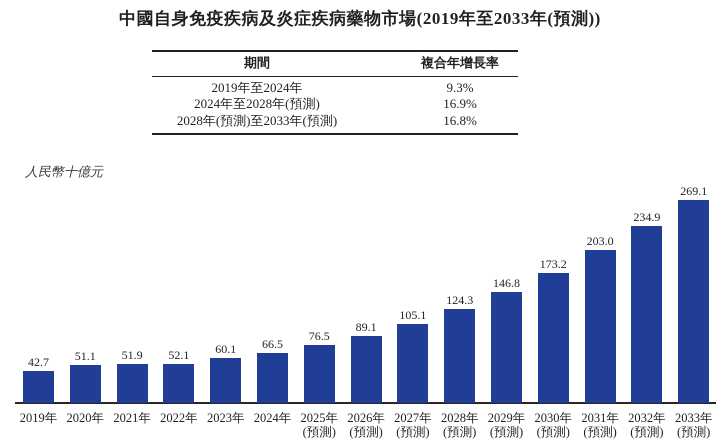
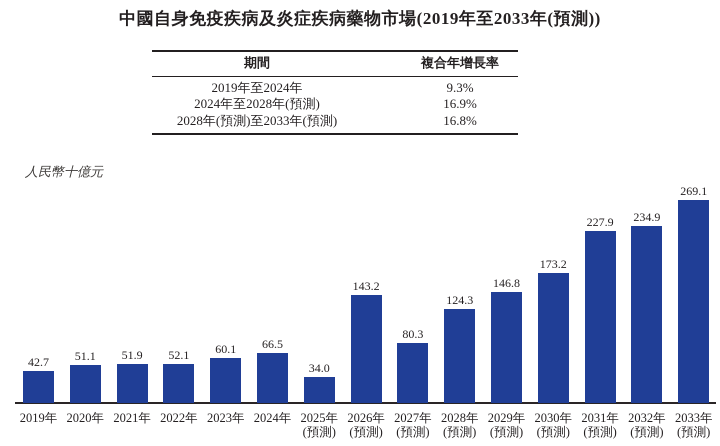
2025年: 76.5 -> 34.0
2026年: 89.1 -> 143.2
2027年: 105.1 -> 80.3
2031年: 203.0 -> 227.9
